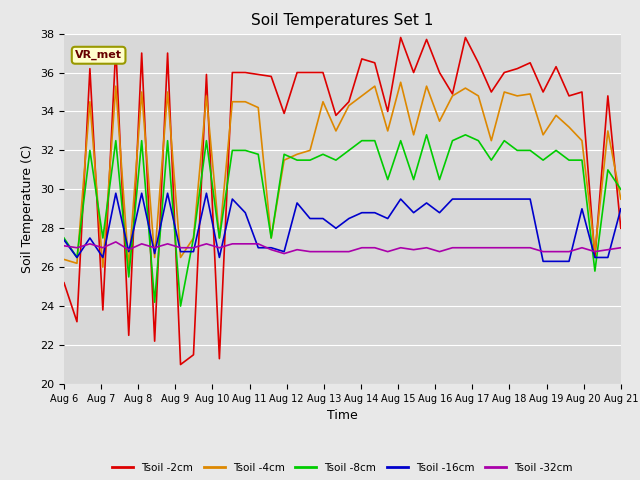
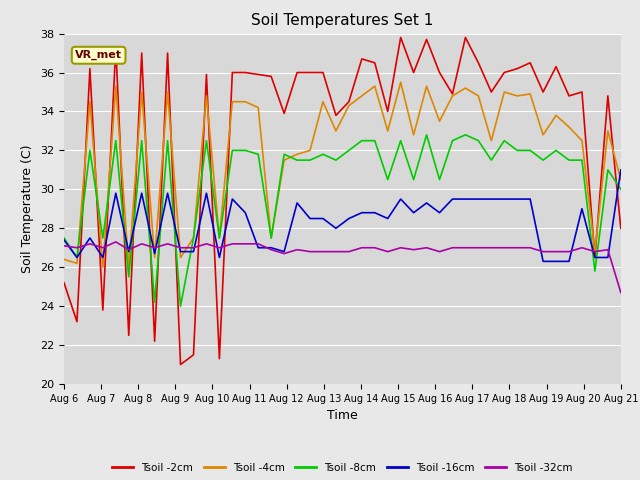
Tsoil -4cm/Aug 21: 29.5 -> 30.5
Tsoil -16cm/Aug 21: 29.0 -> 31.0
Tsoil -32cm/Aug 21: 27.0 -> 24.7
